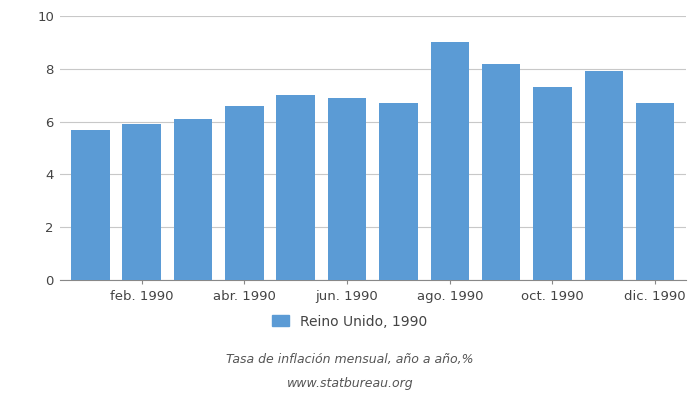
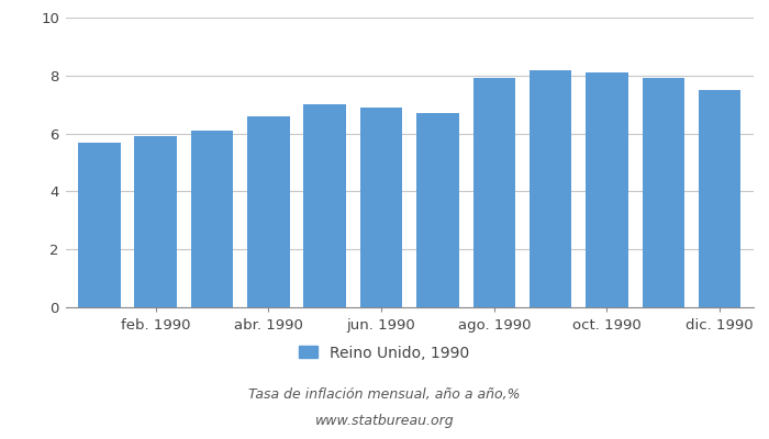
ago. 1990: 9.0 -> 7.9
oct. 1990: 7.3 -> 8.1
dic. 1990: 6.7 -> 7.5
